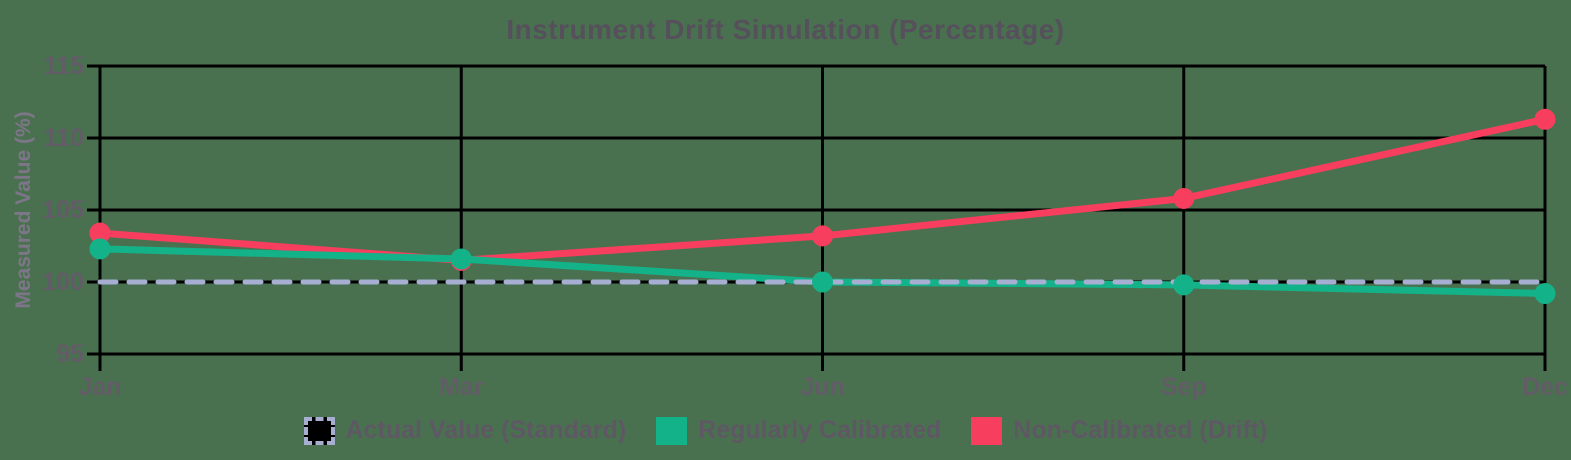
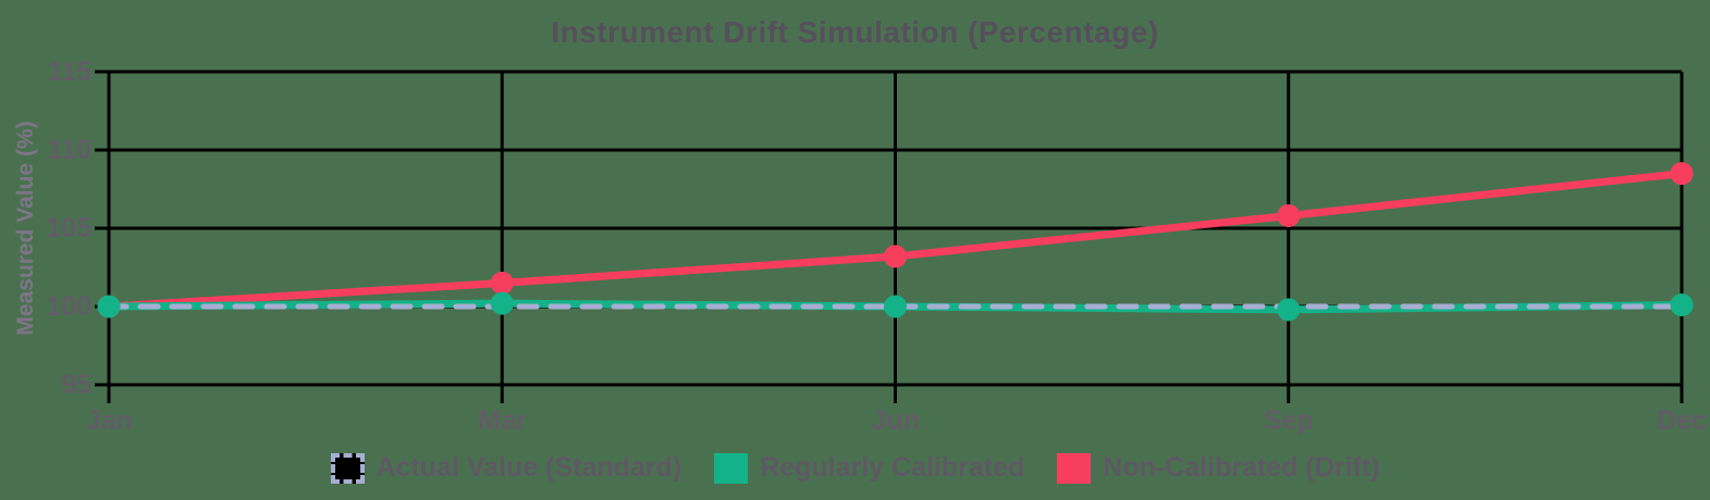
Regularly Calibrated/Jan: 102.3 -> 100.0
Non-Calibrated (Drift)/Jan: 103.4 -> 100.0
Regularly Calibrated/Mar: 101.6 -> 100.2
Regularly Calibrated/Dec: 99.2 -> 100.1
Non-Calibrated (Drift)/Dec: 111.3 -> 108.5
